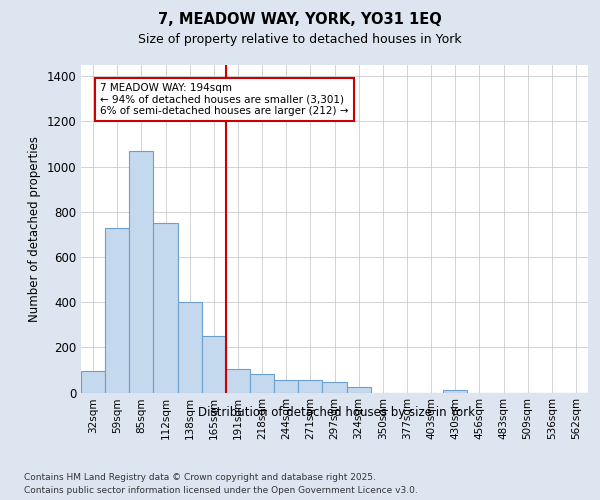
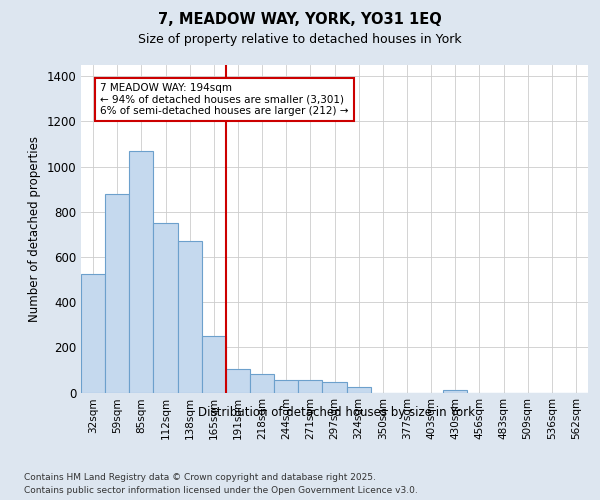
32sqm: 95 -> 525
59sqm: 730 -> 880
138sqm: 400 -> 670
